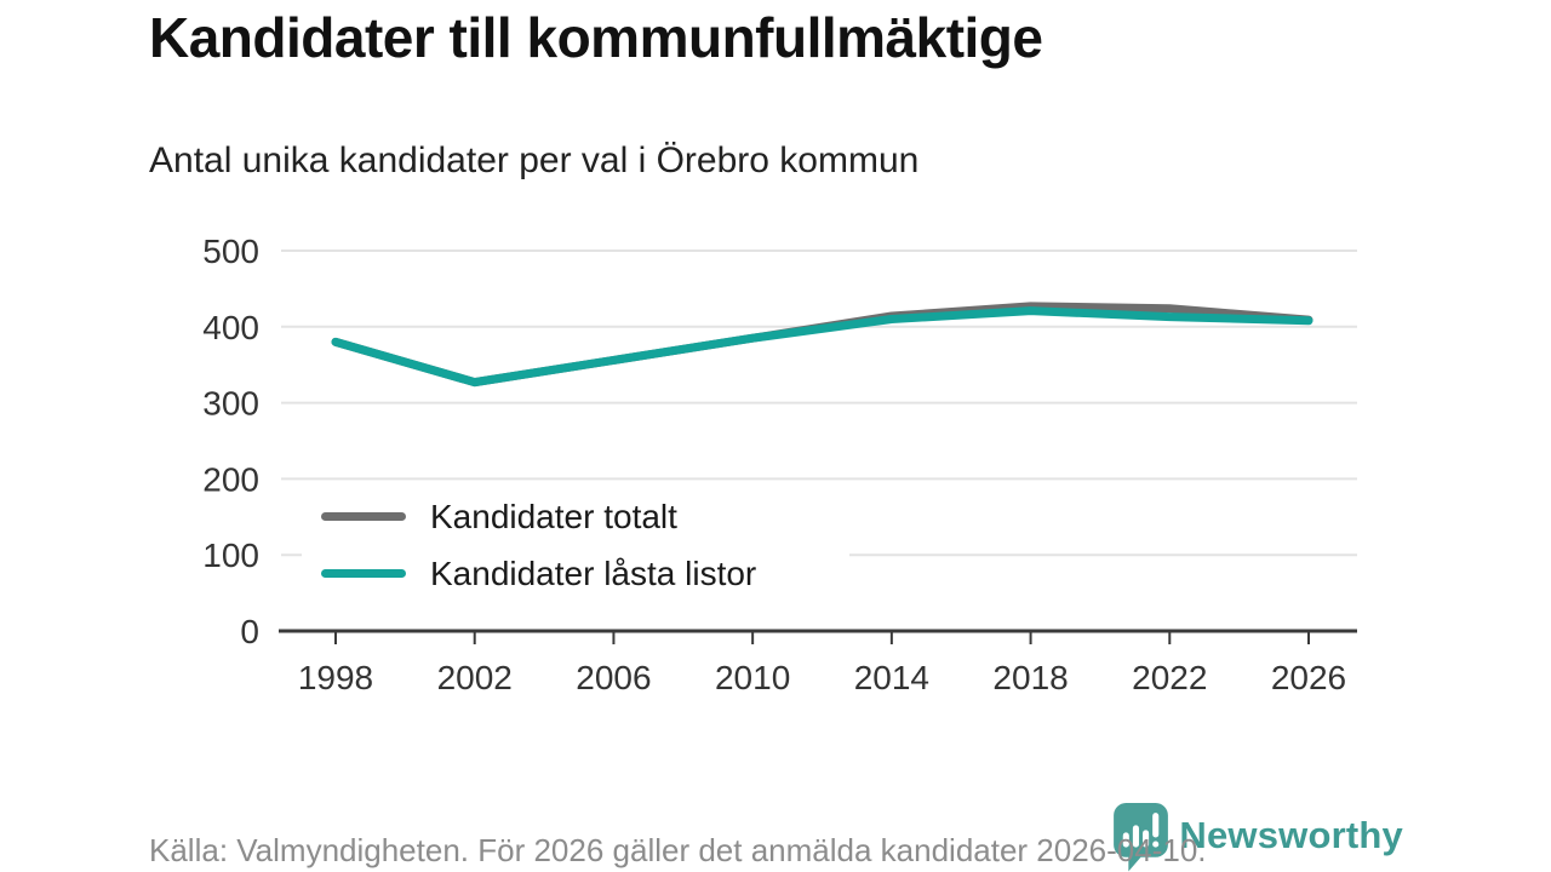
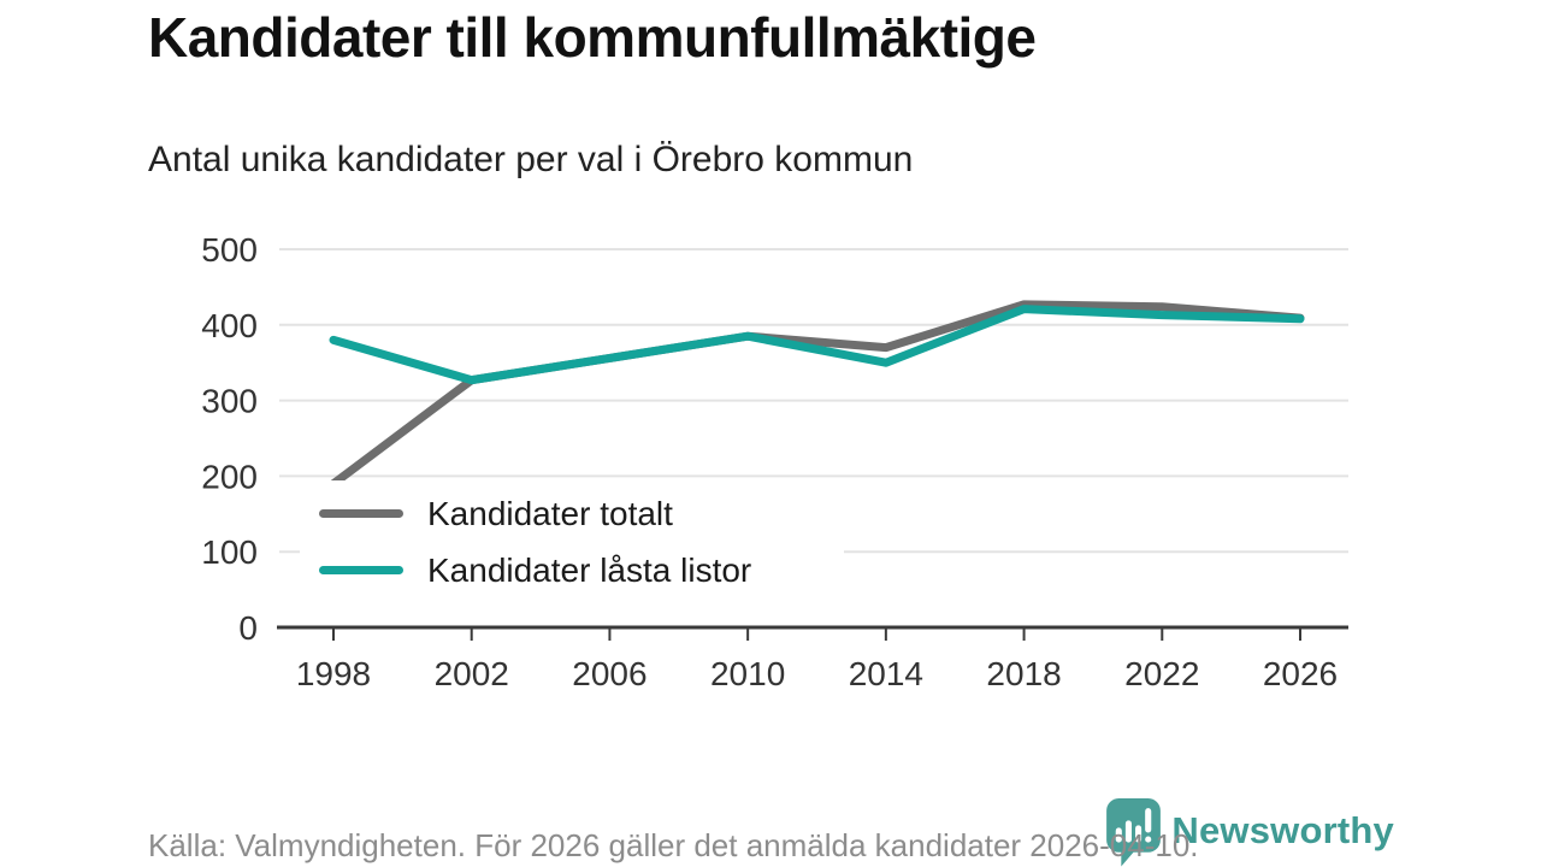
Kandidater totalt/1998: 380 -> 190
Kandidater totalt/2014: 410 -> 370
Kandidater låsta listor/2014: 410 -> 350
